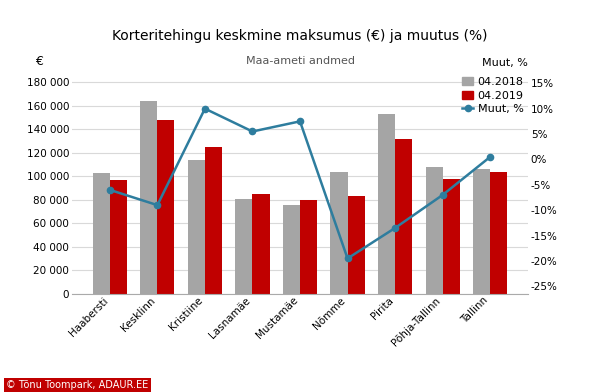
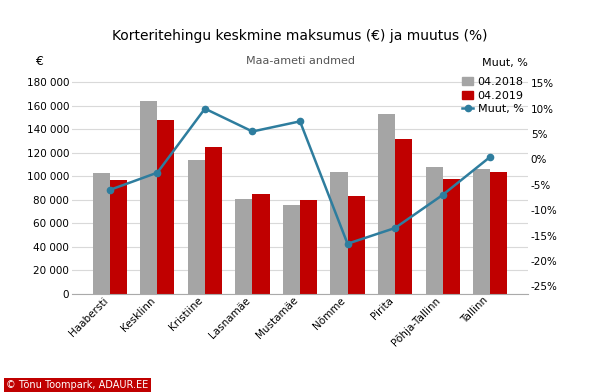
Muut, %/Kesklinn: -9.0% -> -2.6%
Muut, %/Nõmme: -19.5% -> -16.6%
